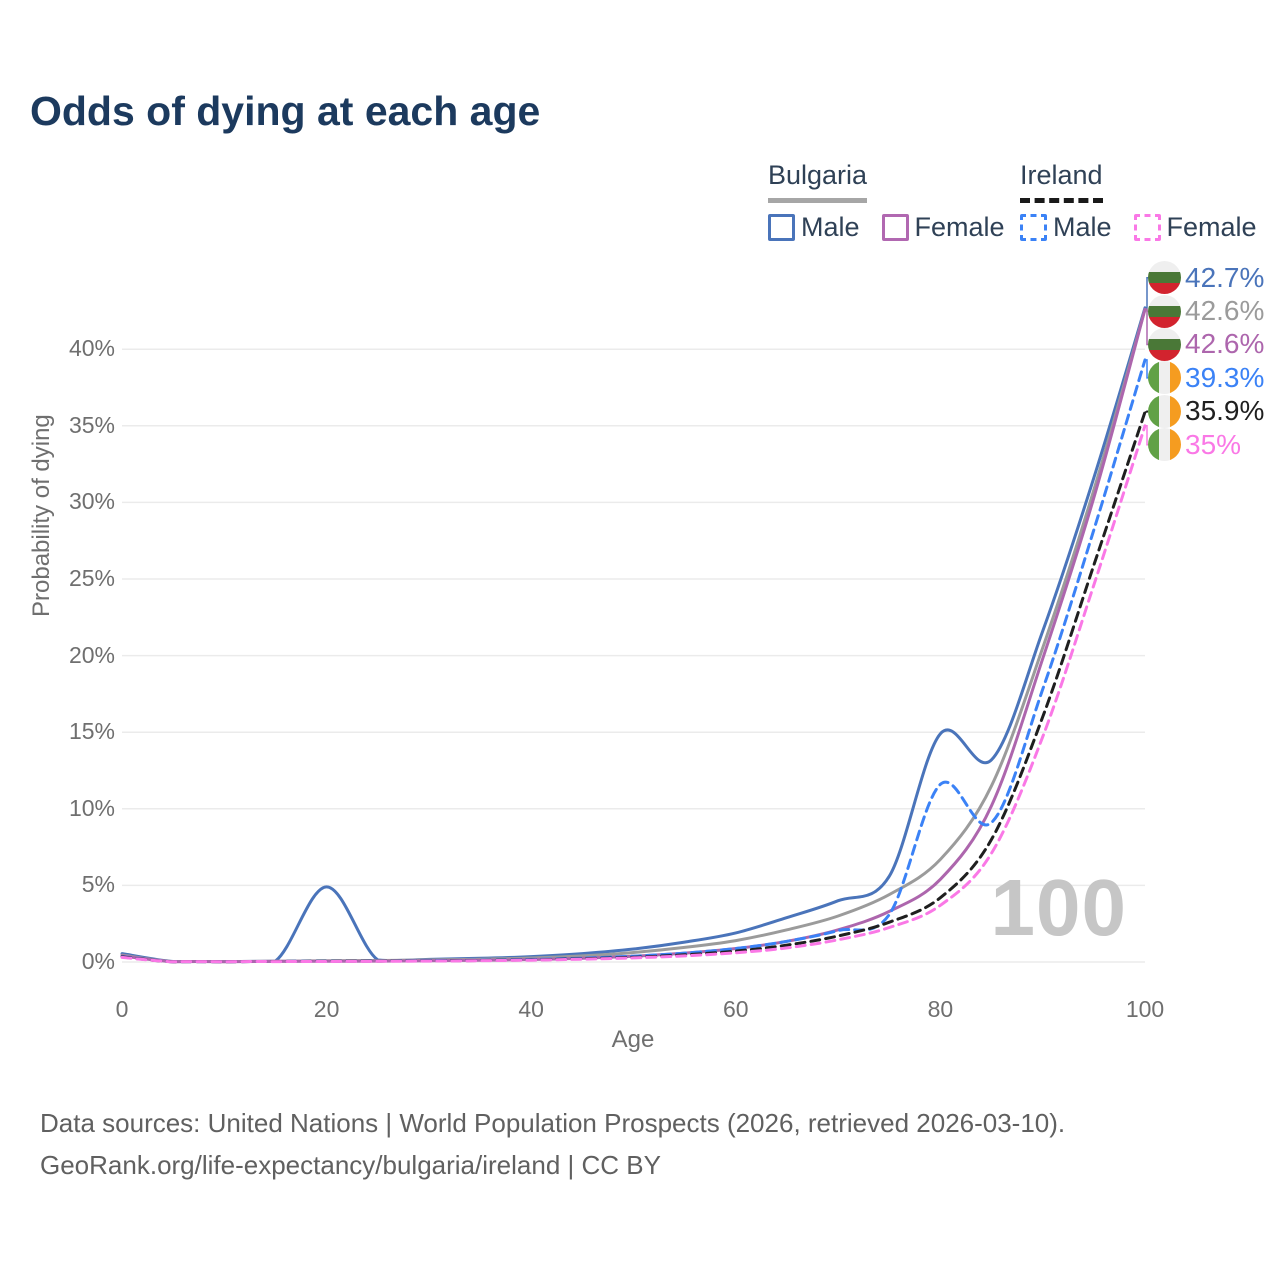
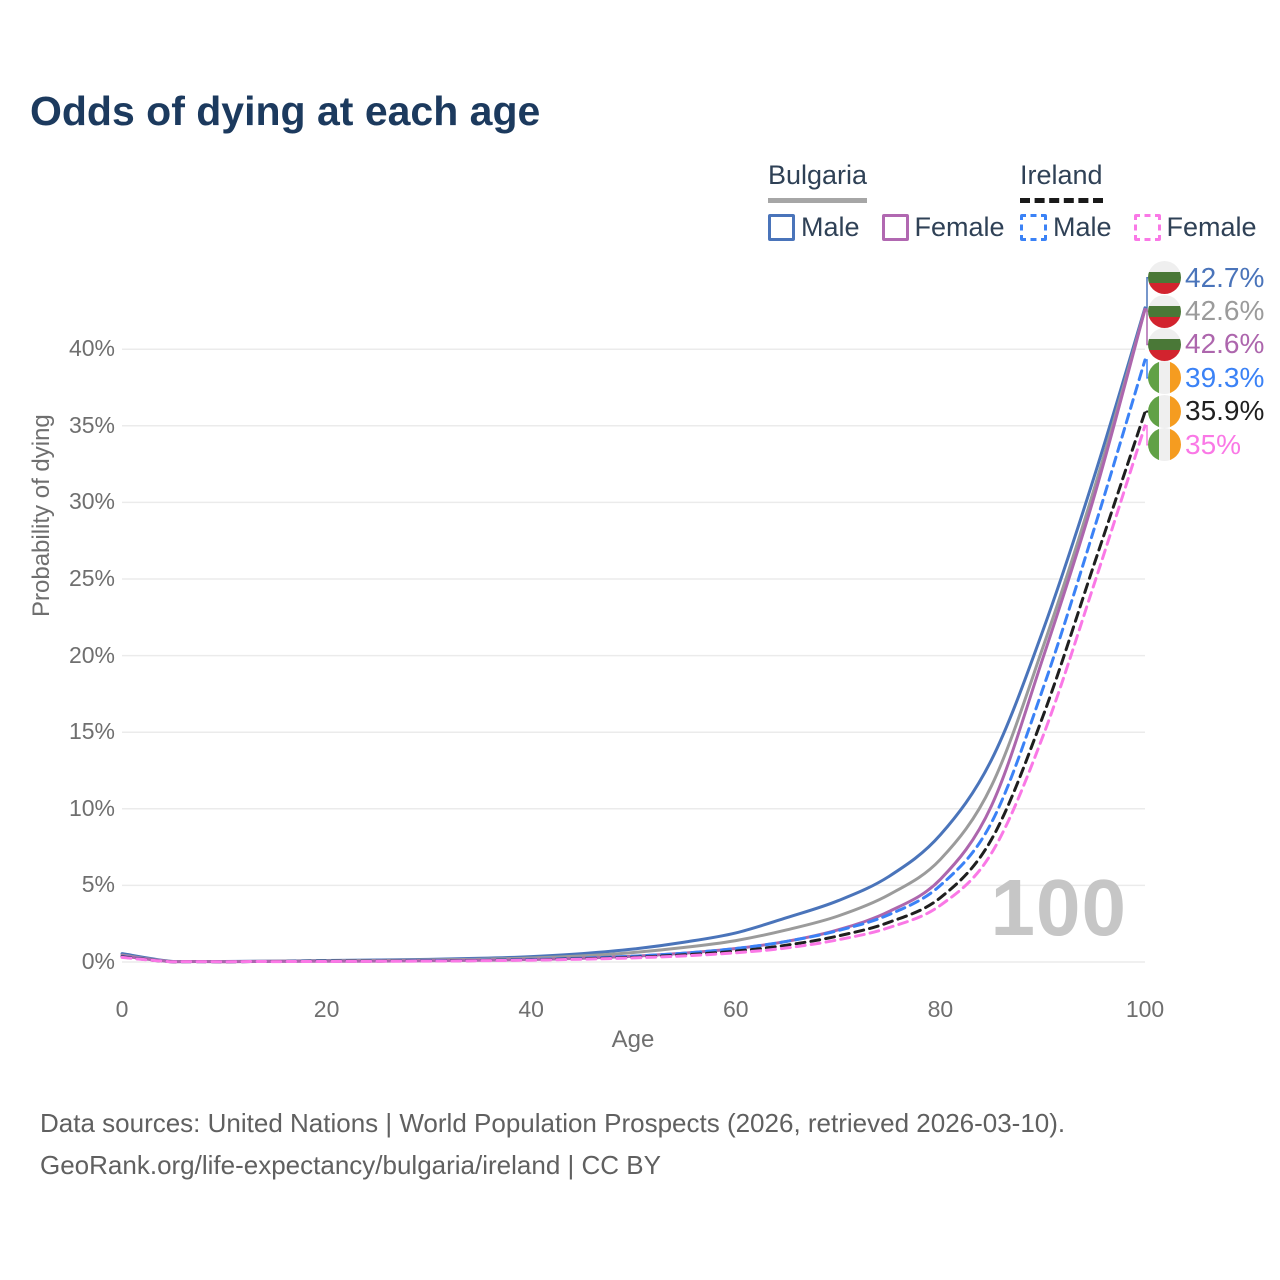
Bulgaria Male/20: 4.9% -> 0.1%
Bulgaria Male/80: 14.9% -> 8.3%
Ireland Male/80: 11.6% -> 5.0%
